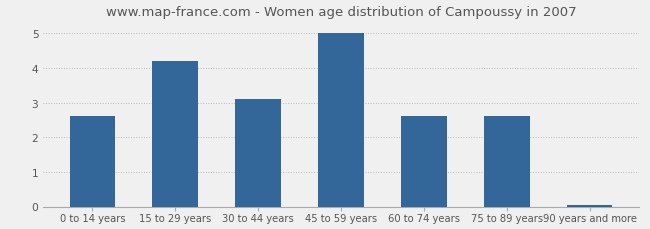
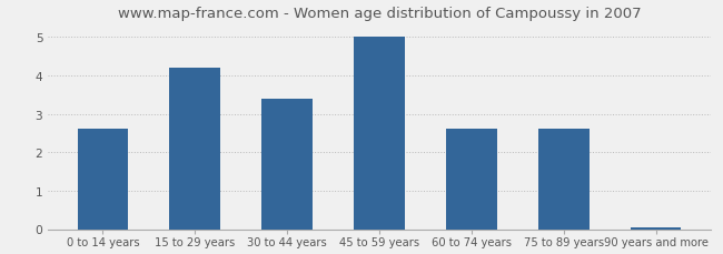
30 to 44 years: 3.10 -> 3.40
